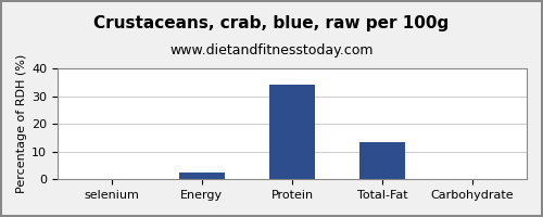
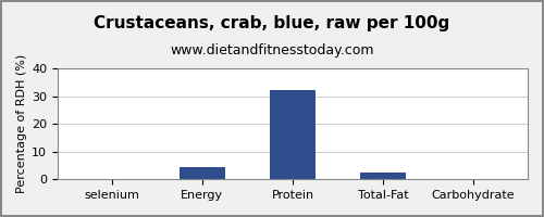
Energy: 2.5 -> 4.5
Protein: 34.0 -> 32.0
Total-Fat: 13.5 -> 2.5
